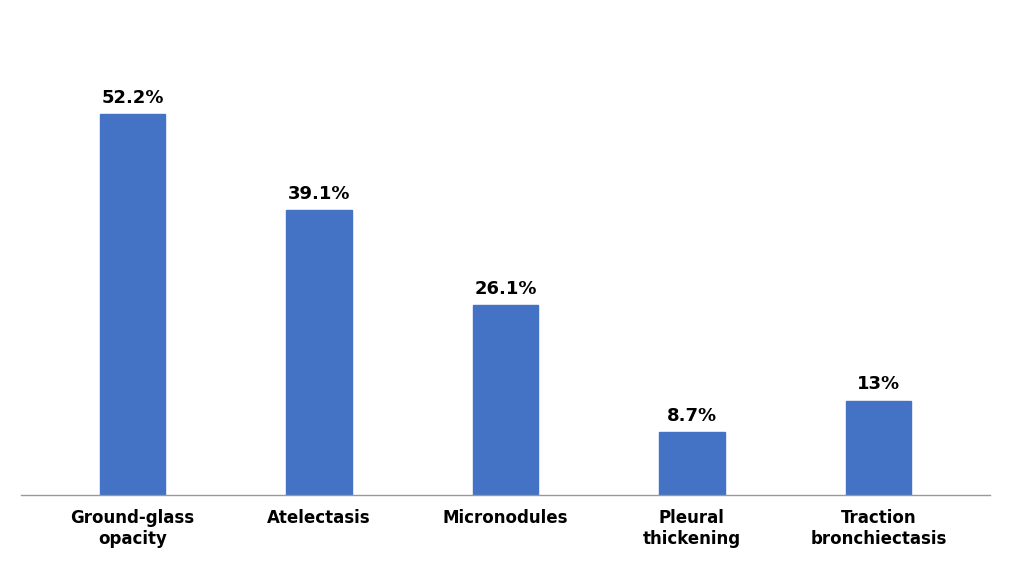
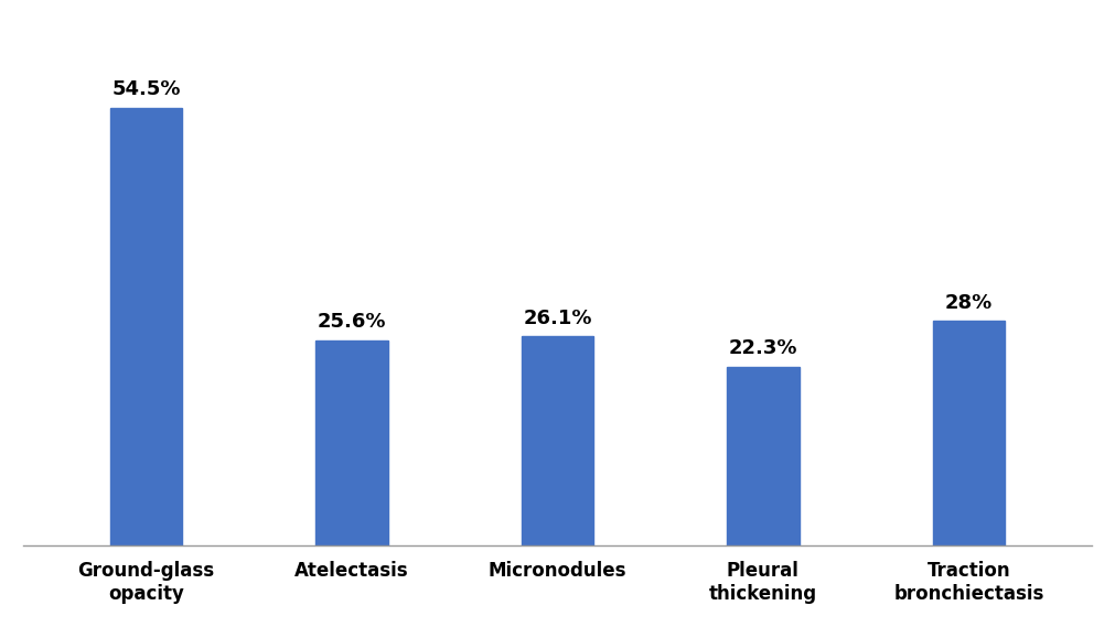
Ground-glass opacity: 52.2% -> 54.5%
Atelectasis: 39.1% -> 25.6%
Pleural thickening: 8.7% -> 22.3%
Traction bronchiectasis: 13% -> 28%
